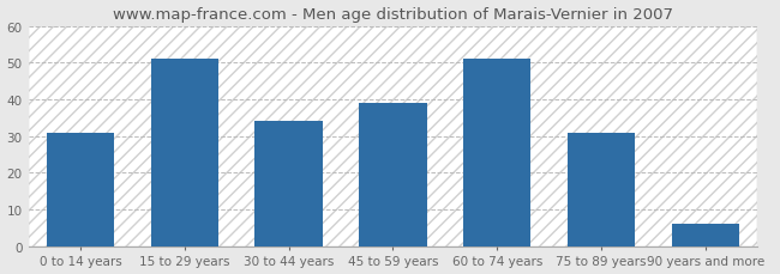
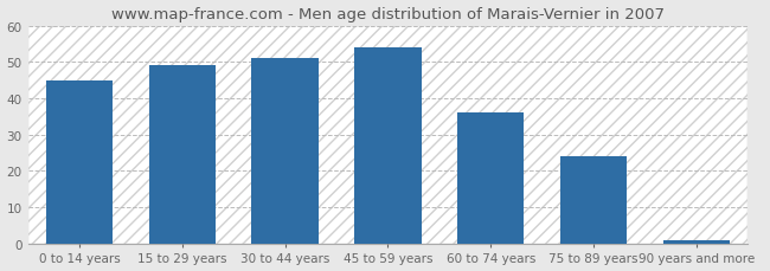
0 to 14 years: 31 -> 45
15 to 29 years: 51 -> 49
30 to 44 years: 34 -> 51
45 to 59 years: 39 -> 54
60 to 74 years: 51 -> 36
75 to 89 years: 31 -> 24
90 years and more: 6 -> 1
